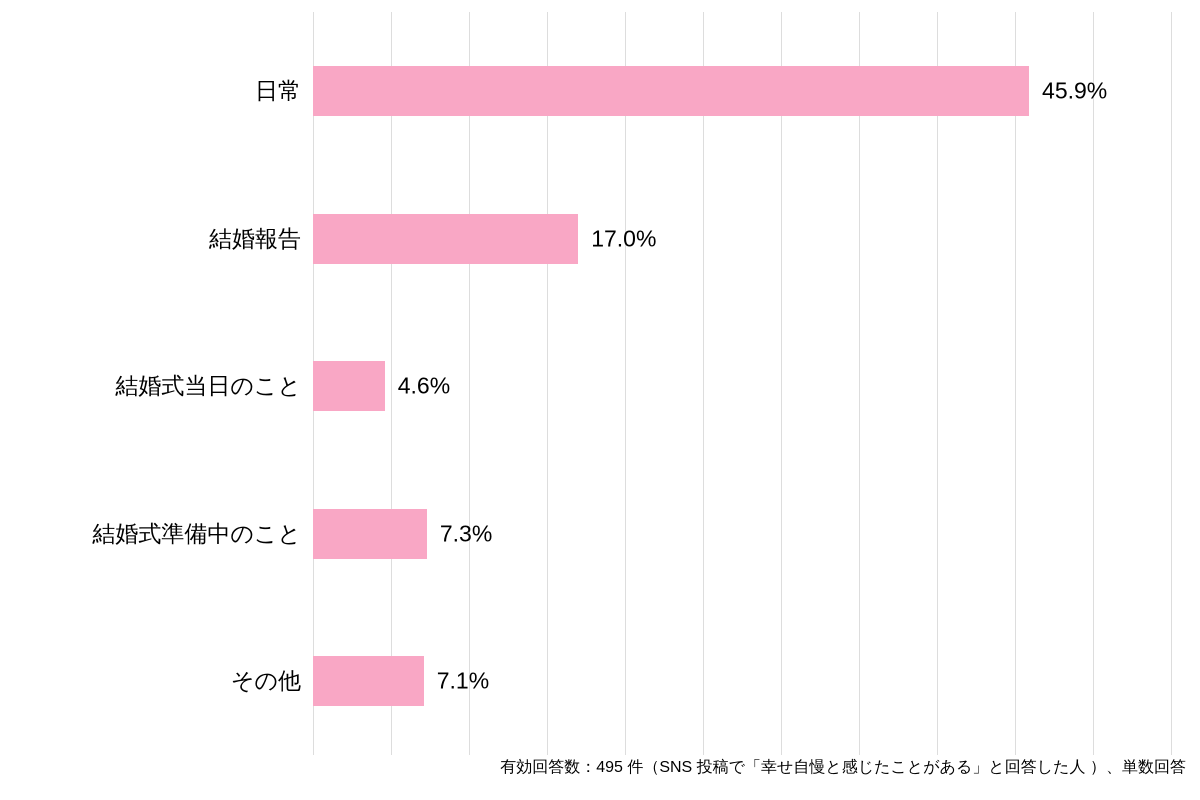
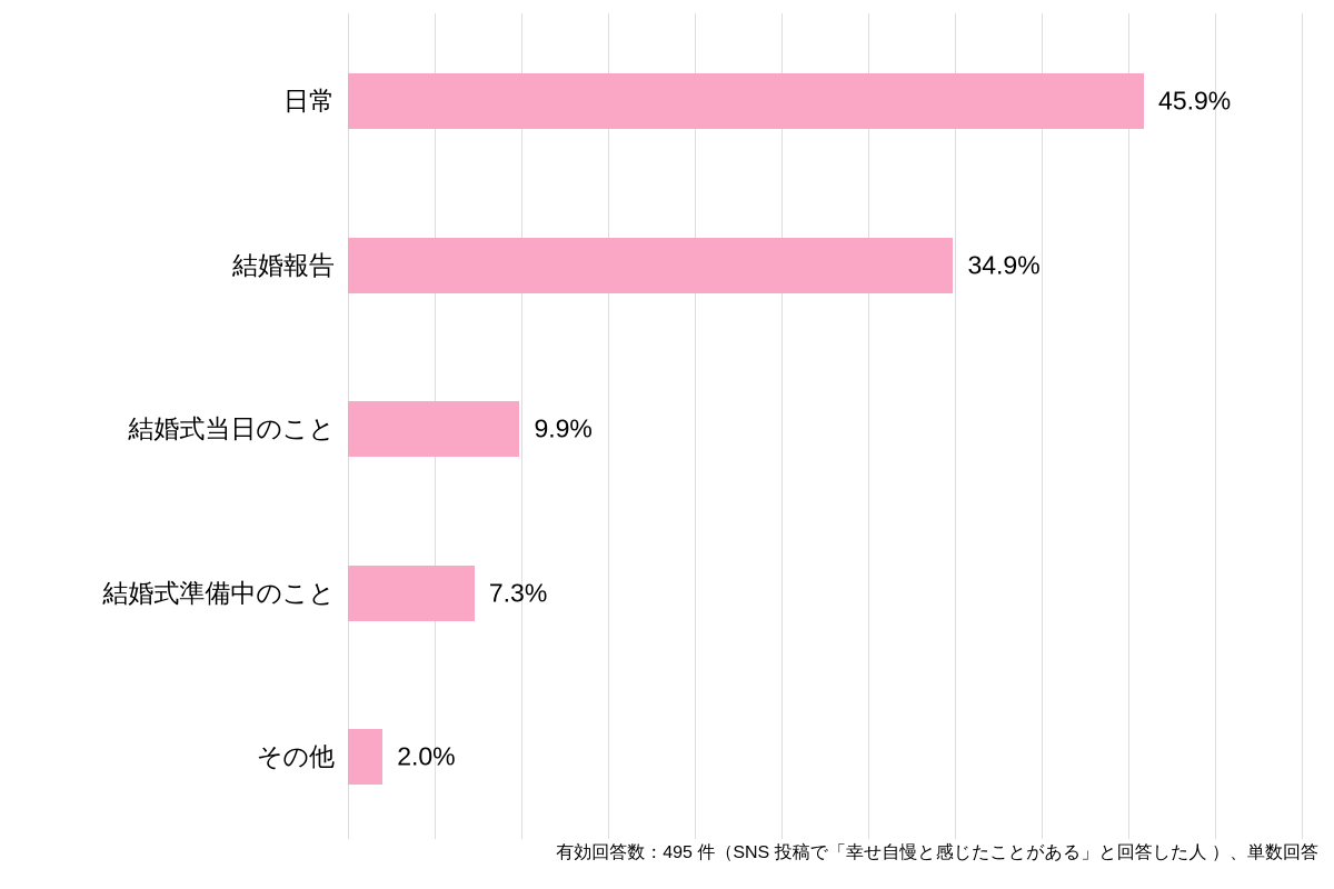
結婚報告: 17.0% -> 34.9%
結婚式当日のこと: 4.6% -> 9.9%
その他: 7.1% -> 2.0%
